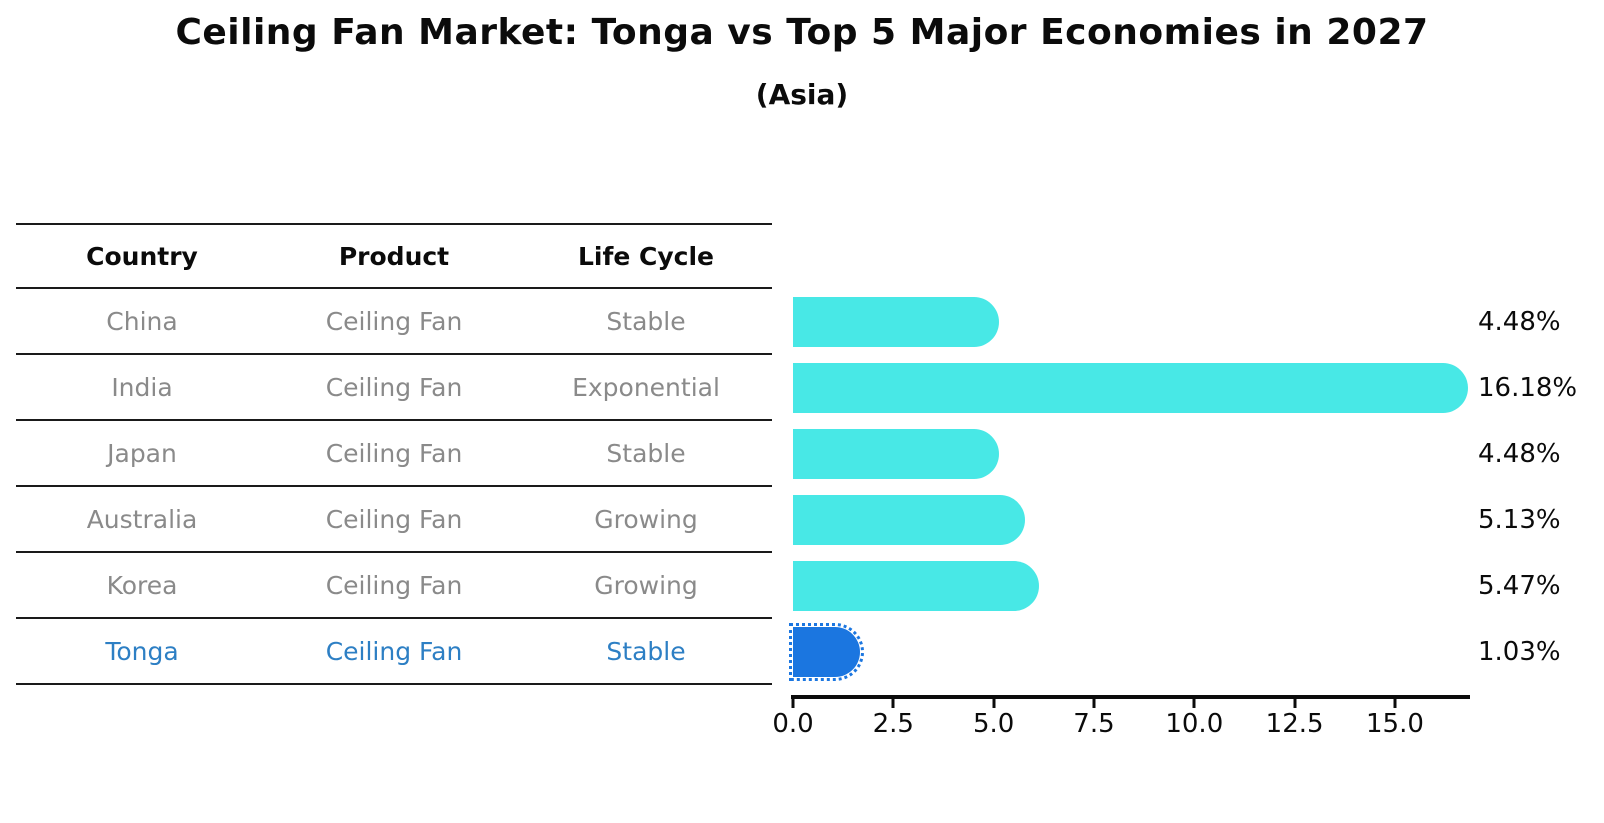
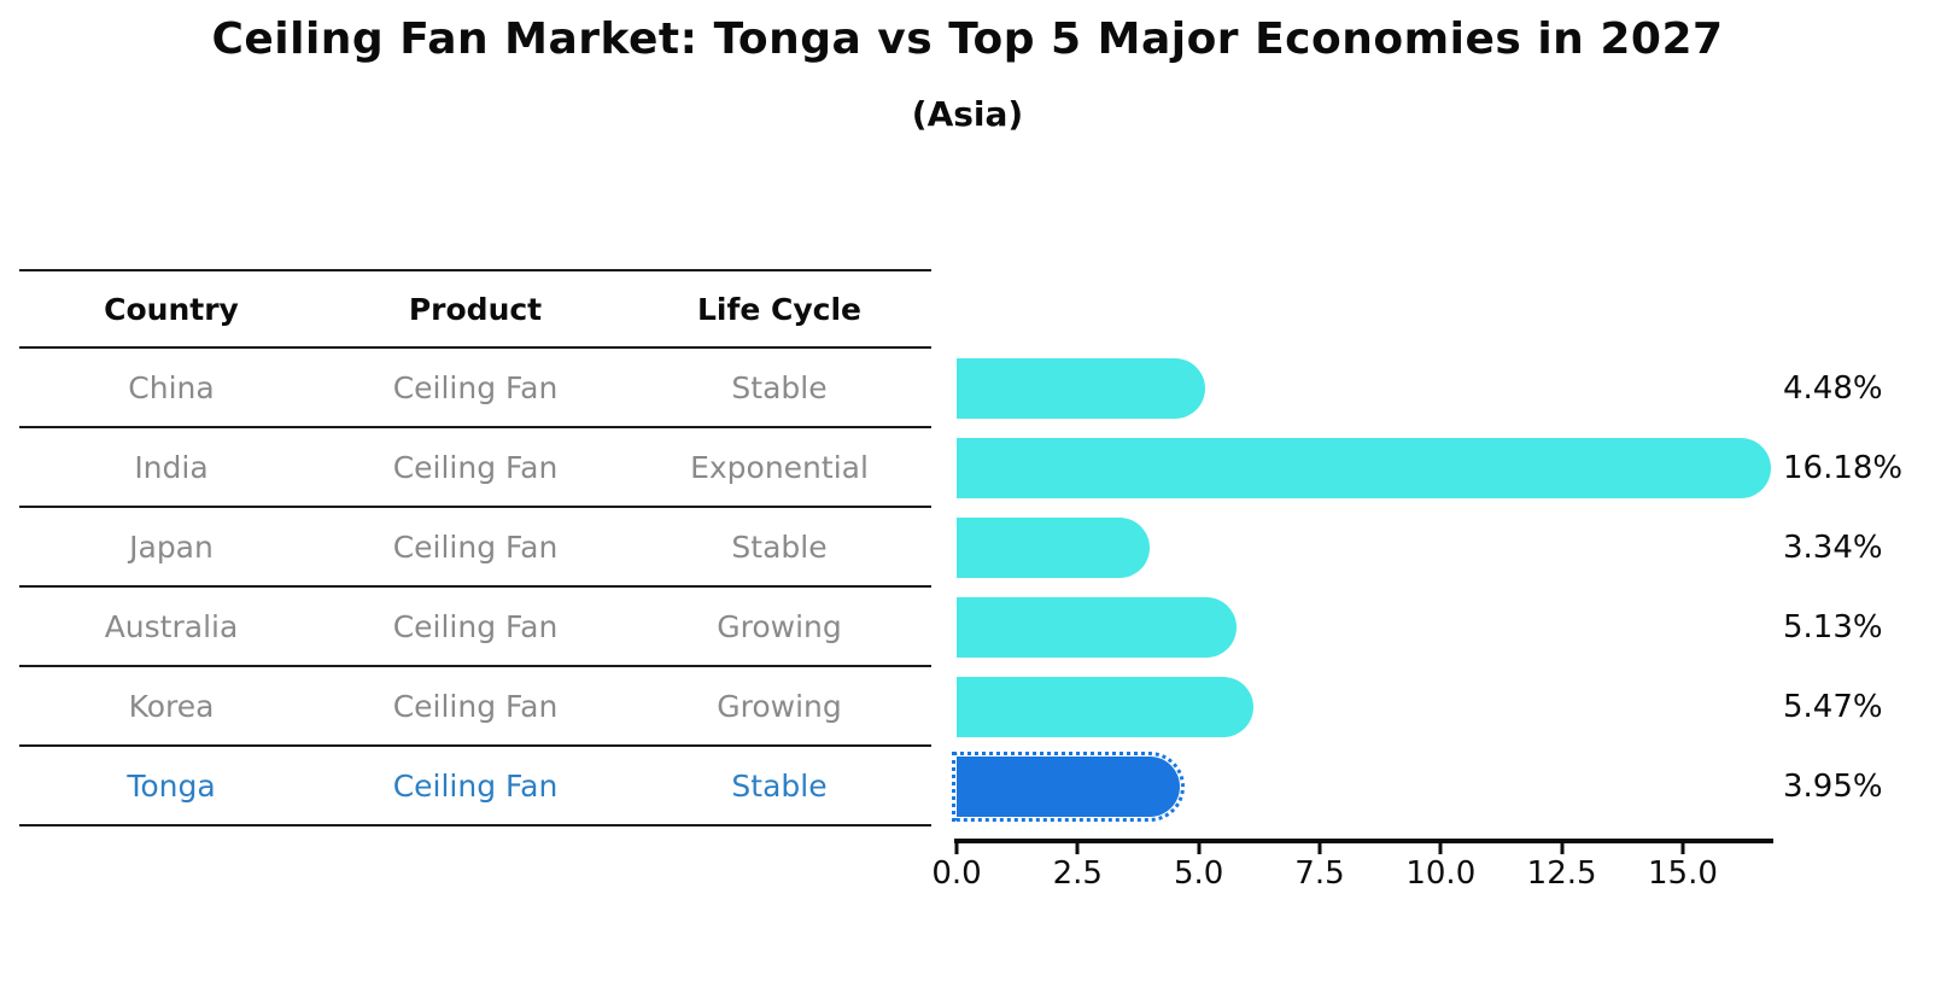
Japan: 4.48% -> 3.34%
Tonga: 1.03% -> 3.95%
